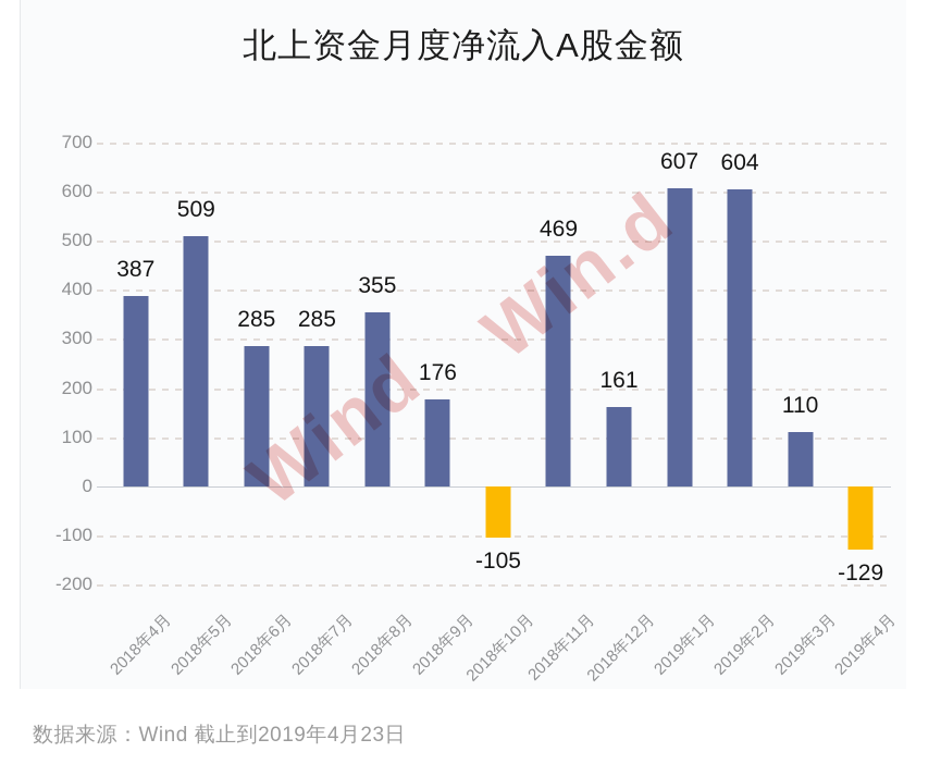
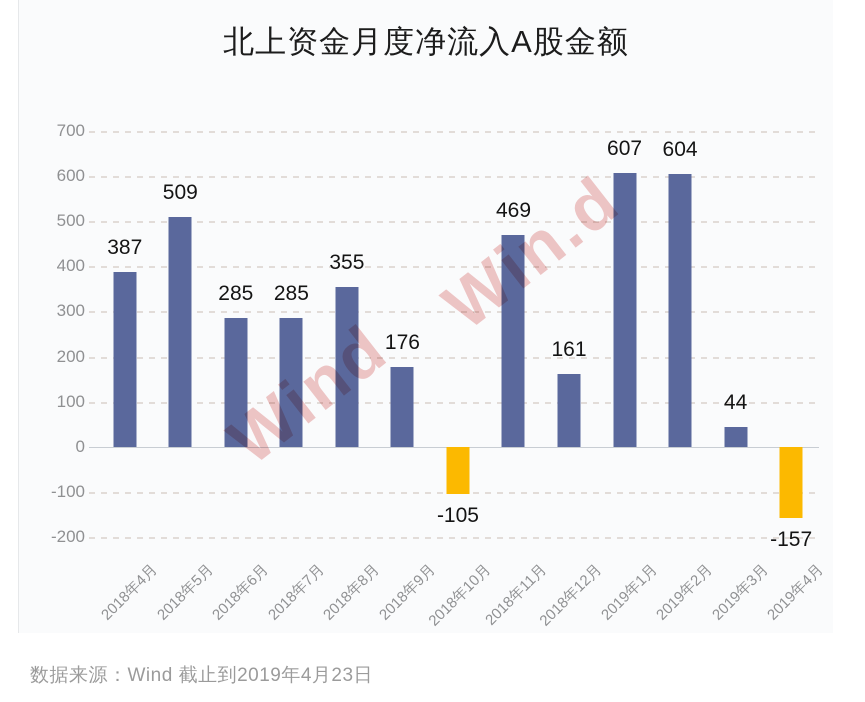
2019年3月: 110 -> 44
2019年4月: -129 -> -157
